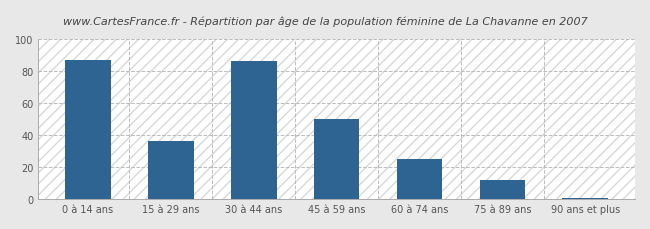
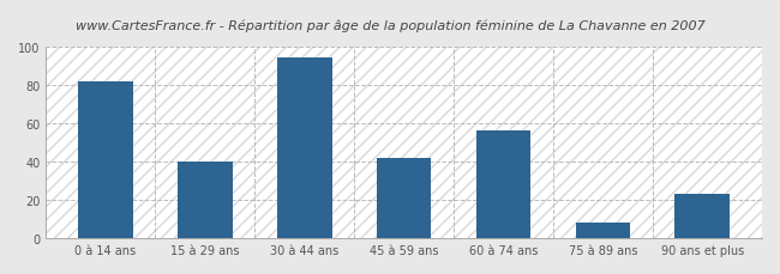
0 à 14 ans: 87 -> 82
15 à 29 ans: 36 -> 40
30 à 44 ans: 86 -> 94
45 à 59 ans: 50 -> 42
60 à 74 ans: 25 -> 56
75 à 89 ans: 12 -> 8
90 ans et plus: 1 -> 23
